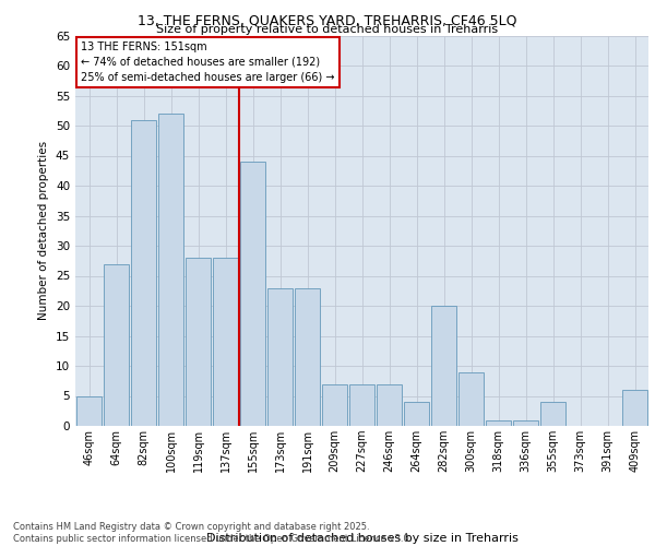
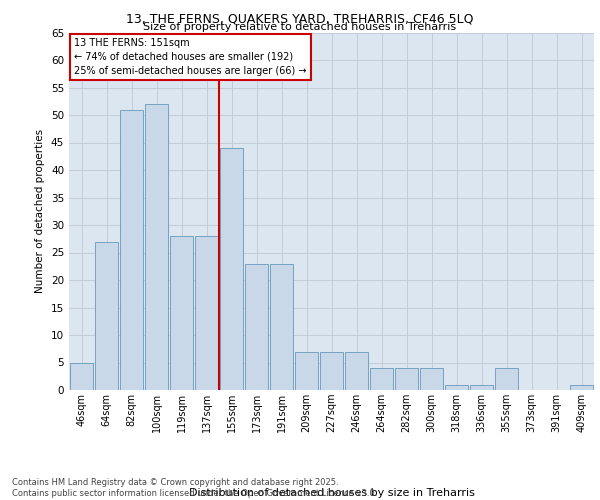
282sqm: 20 -> 4
300sqm: 9 -> 4
409sqm: 6 -> 1
